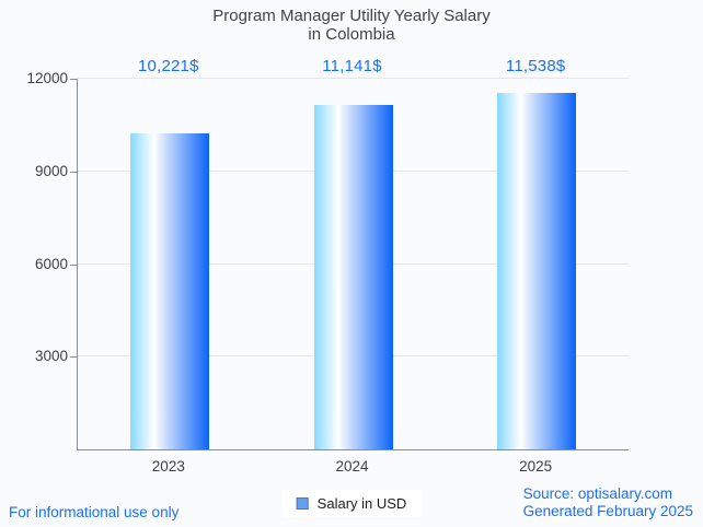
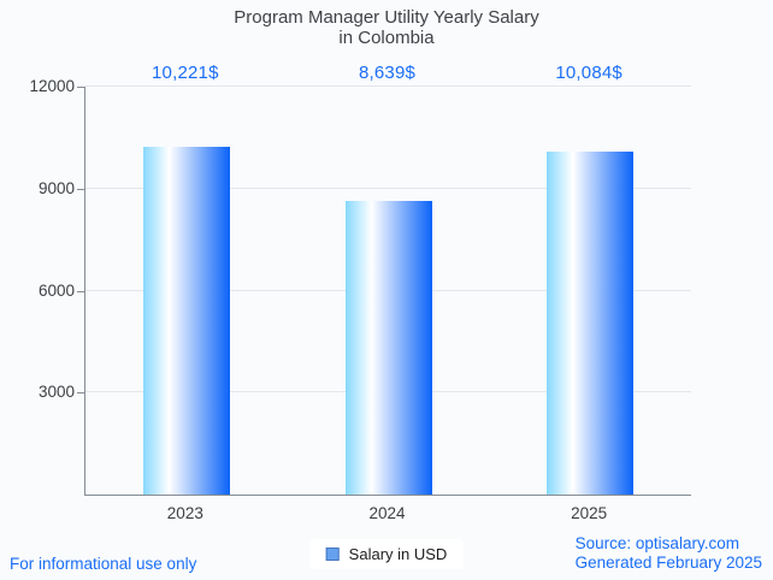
2024: 11,141 -> 8,639
2025: 11,538 -> 10,084
